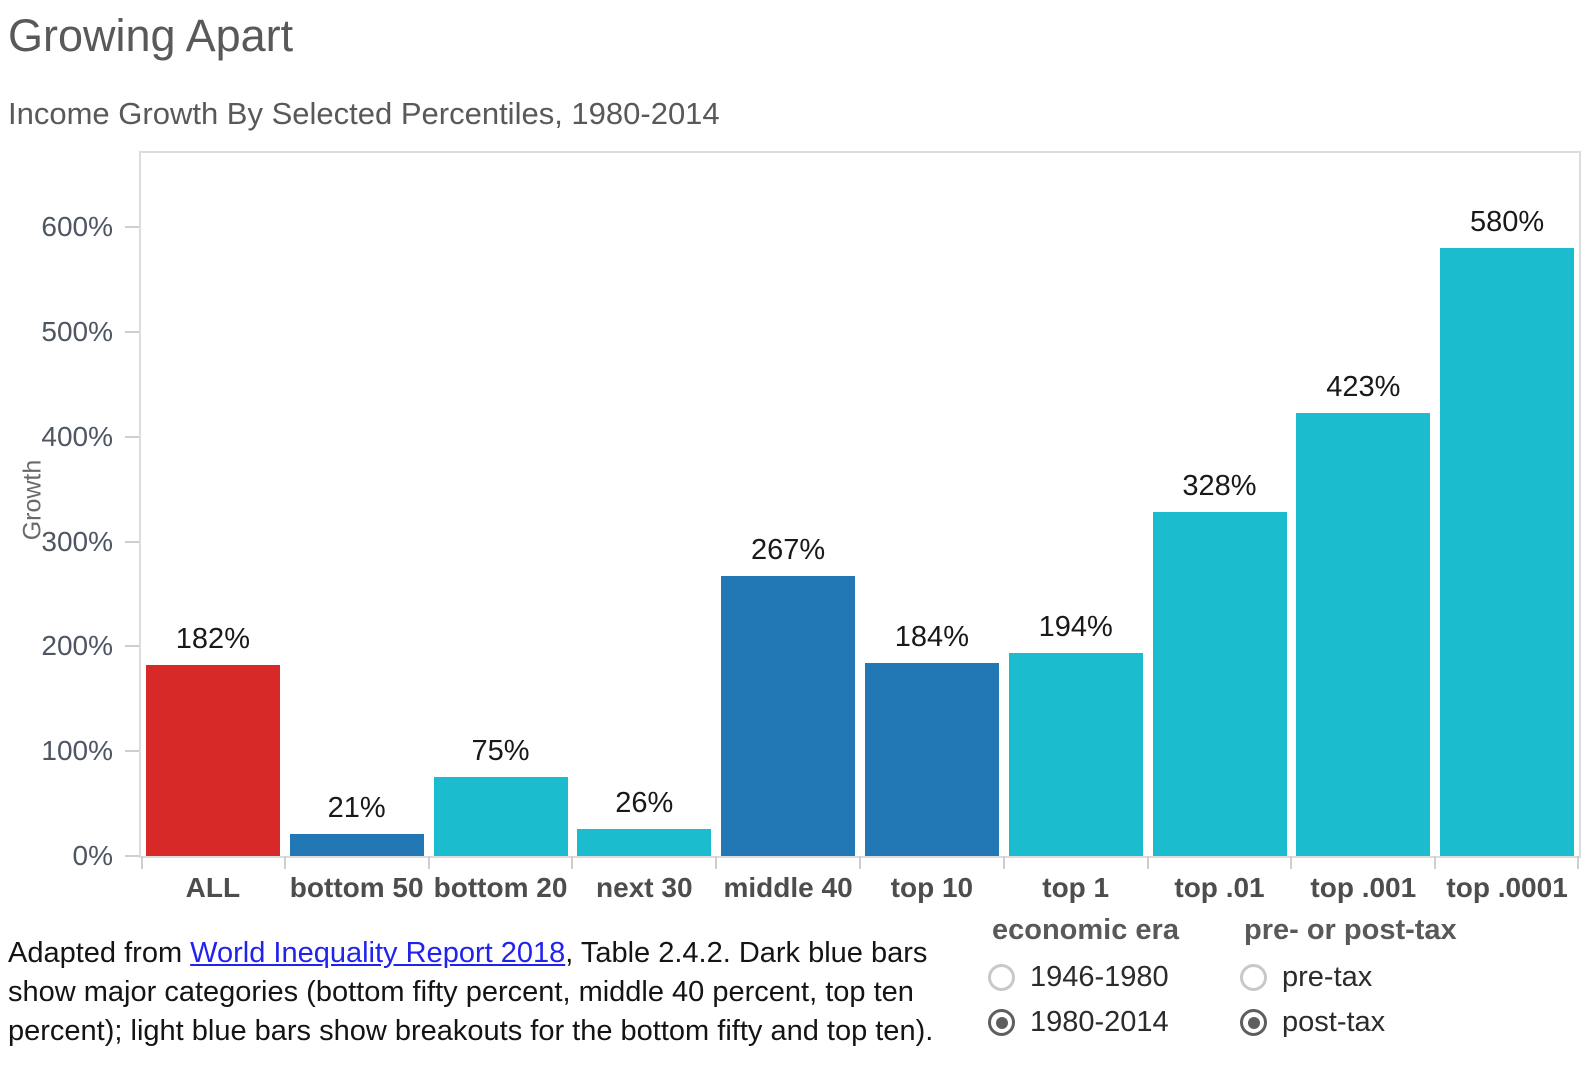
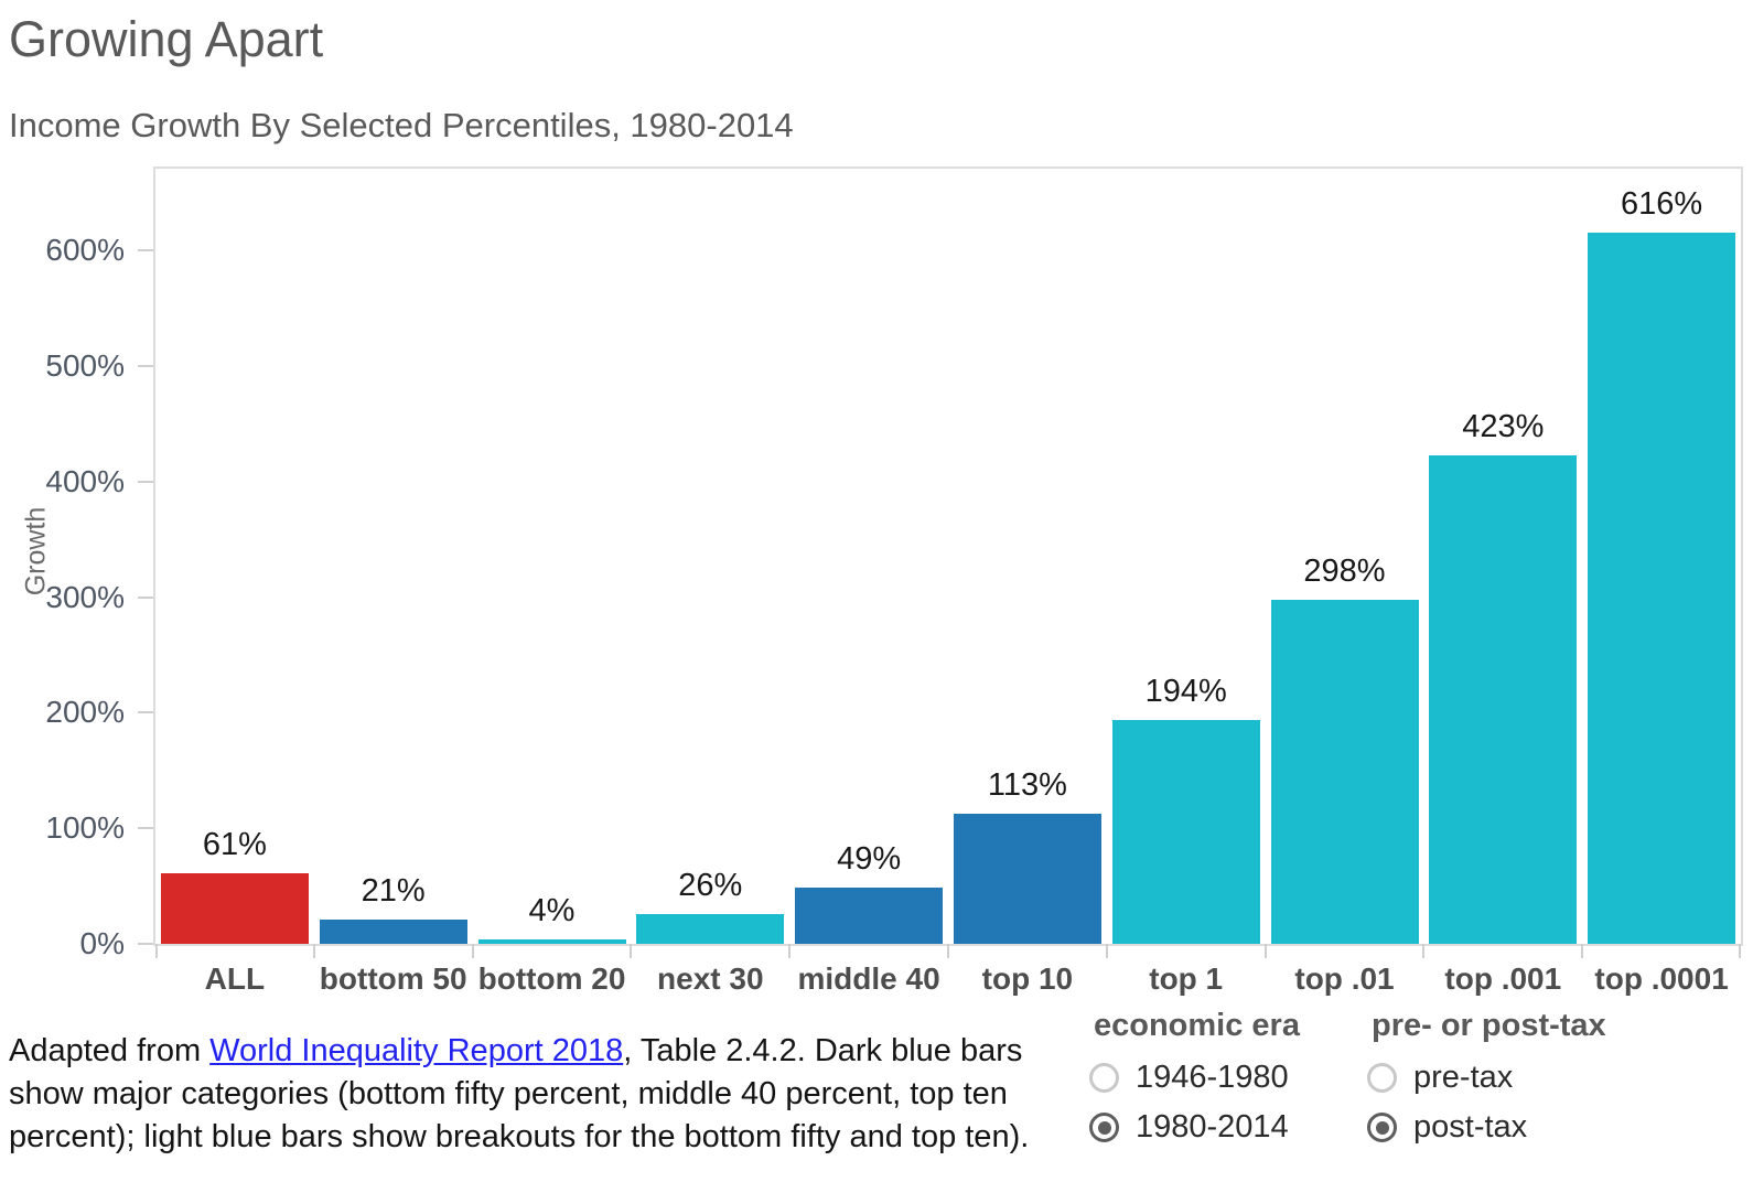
ALL: 182% -> 61%
bottom 20: 75% -> 4%
middle 40: 267% -> 49%
top 10: 184% -> 113%
top .01: 328% -> 298%
top .0001: 580% -> 616%
